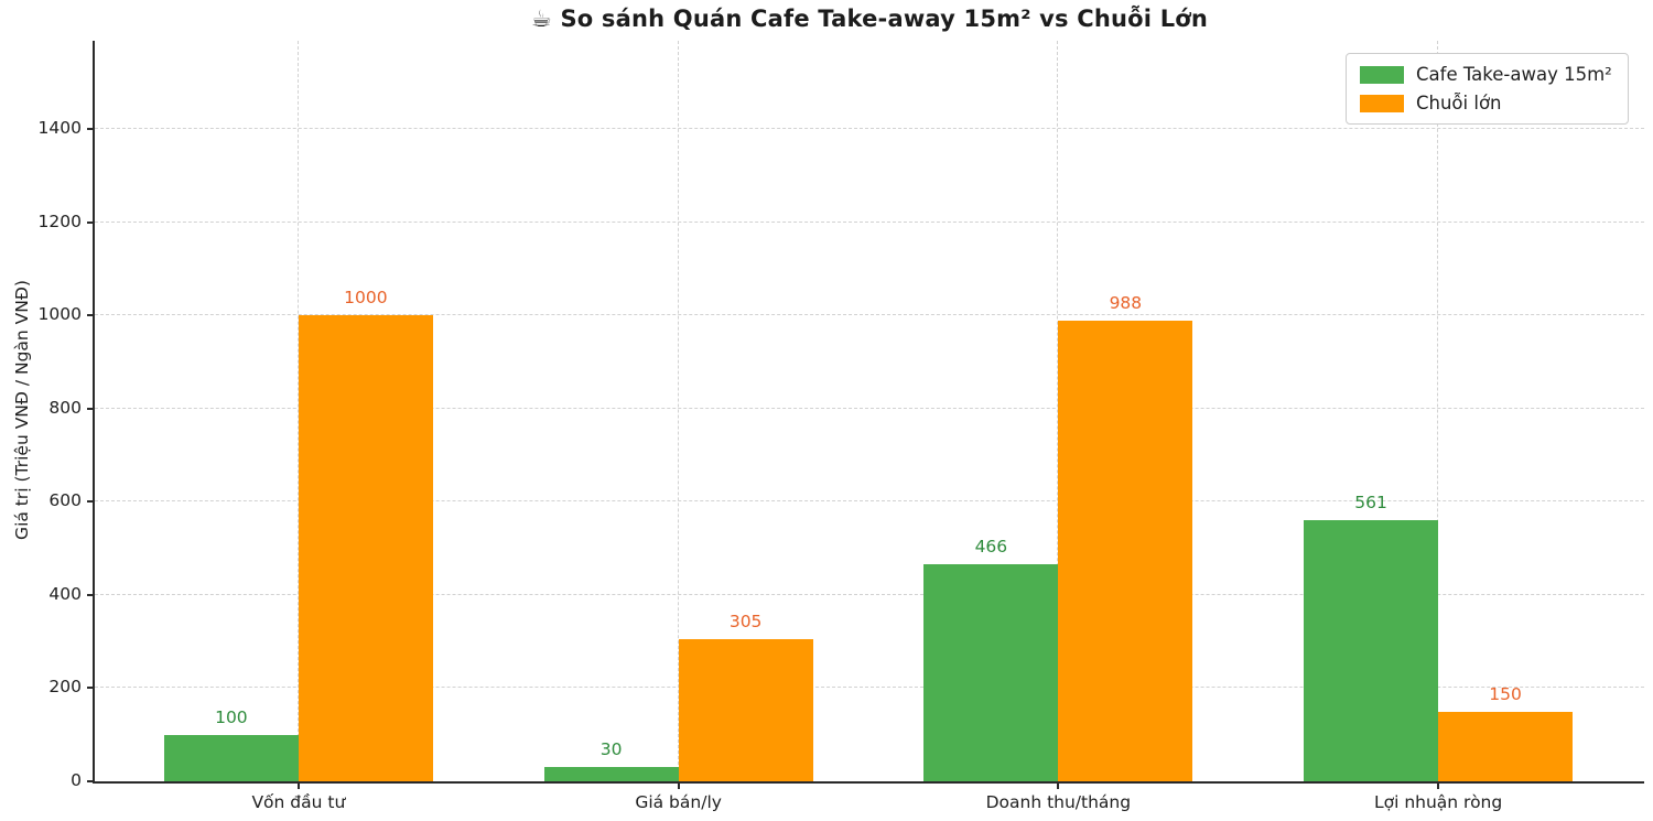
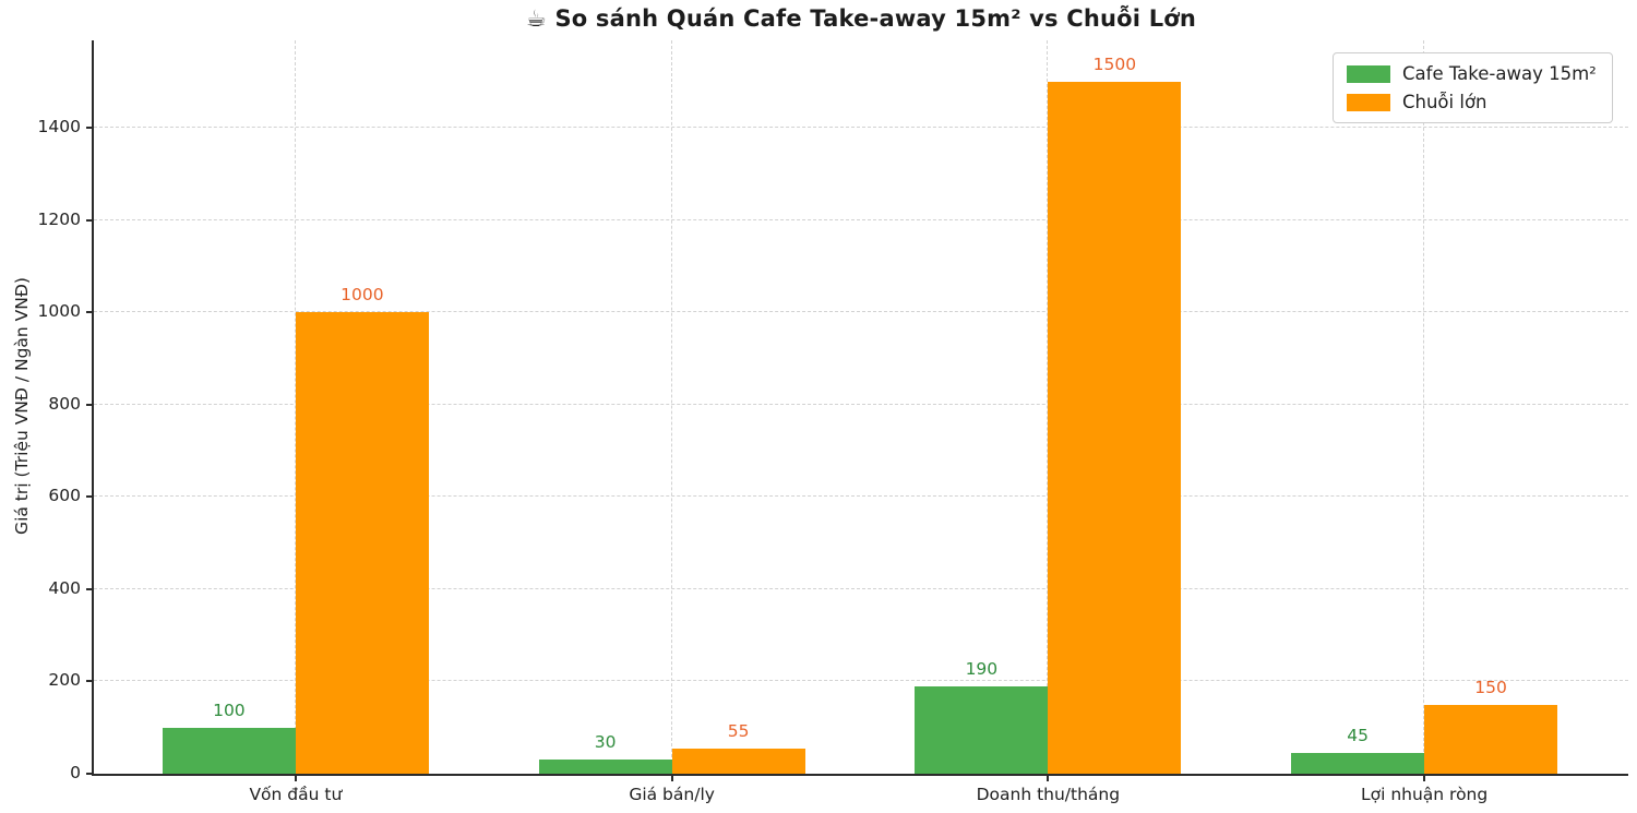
Chuỗi lớn/Giá bán/ly: 305 -> 55
Cafe Take-away 15m²/Doanh thu/tháng: 466 -> 190
Chuỗi lớn/Doanh thu/tháng: 988 -> 1500
Cafe Take-away 15m²/Lợi nhuận ròng: 561 -> 45
